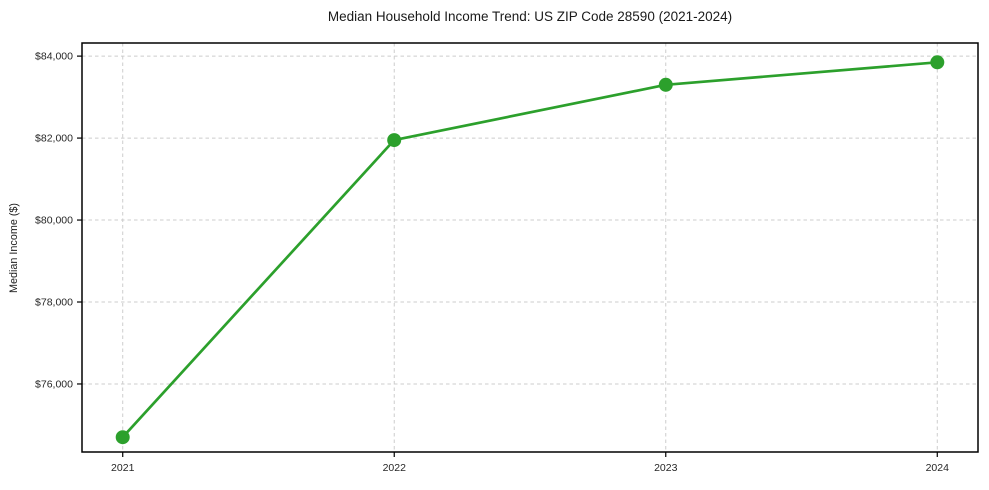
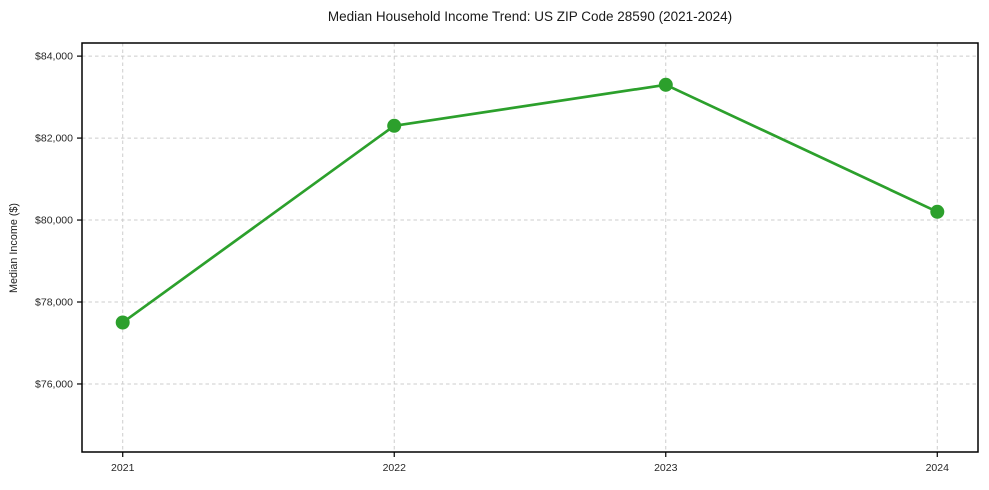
2021: $74700 -> $77500
2022: $82000 -> $82300
2024: $83800 -> $80200
